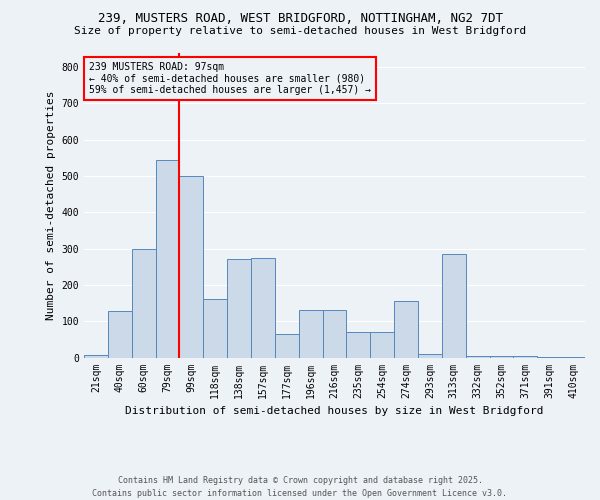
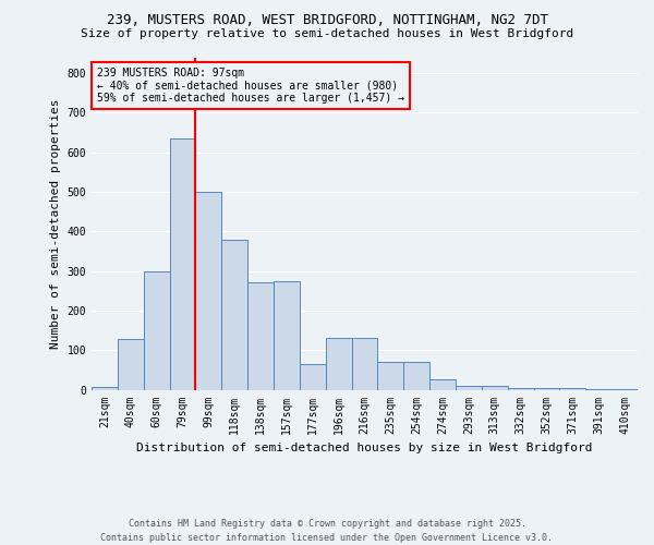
79sqm: 545 -> 635
118sqm: 160 -> 380
274sqm: 155 -> 25
313sqm: 285 -> 10
